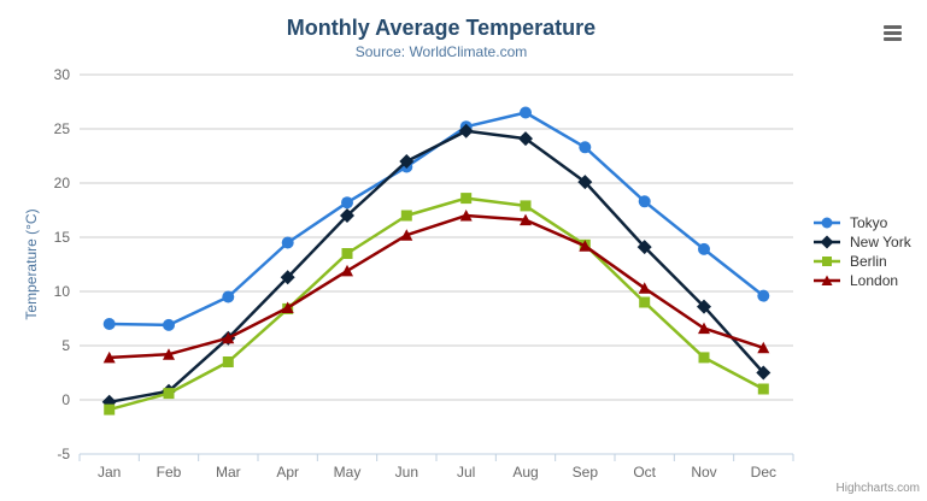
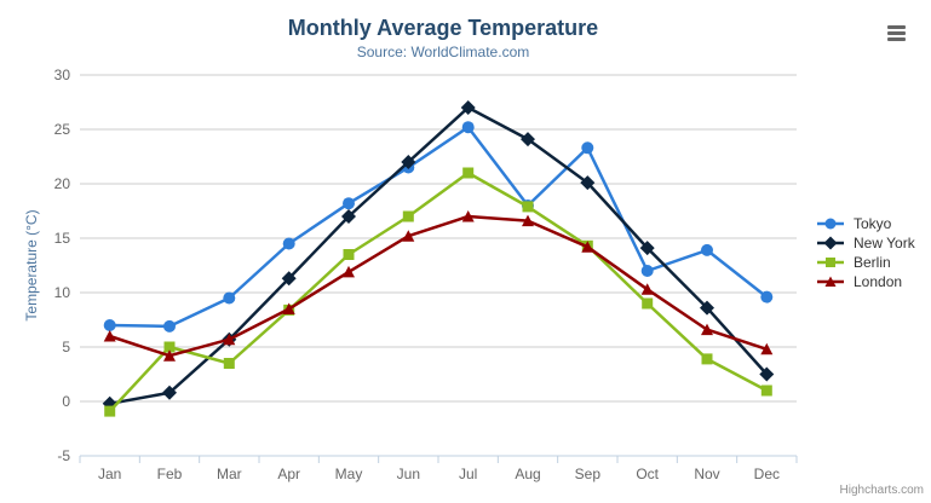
London/Jan: 4 -> 6
Berlin/Feb: 1 -> 5
New York/Jul: 25 -> 27
Berlin/Jul: 19 -> 21
Tokyo/Aug: 26 -> 18
Tokyo/Oct: 18 -> 12
